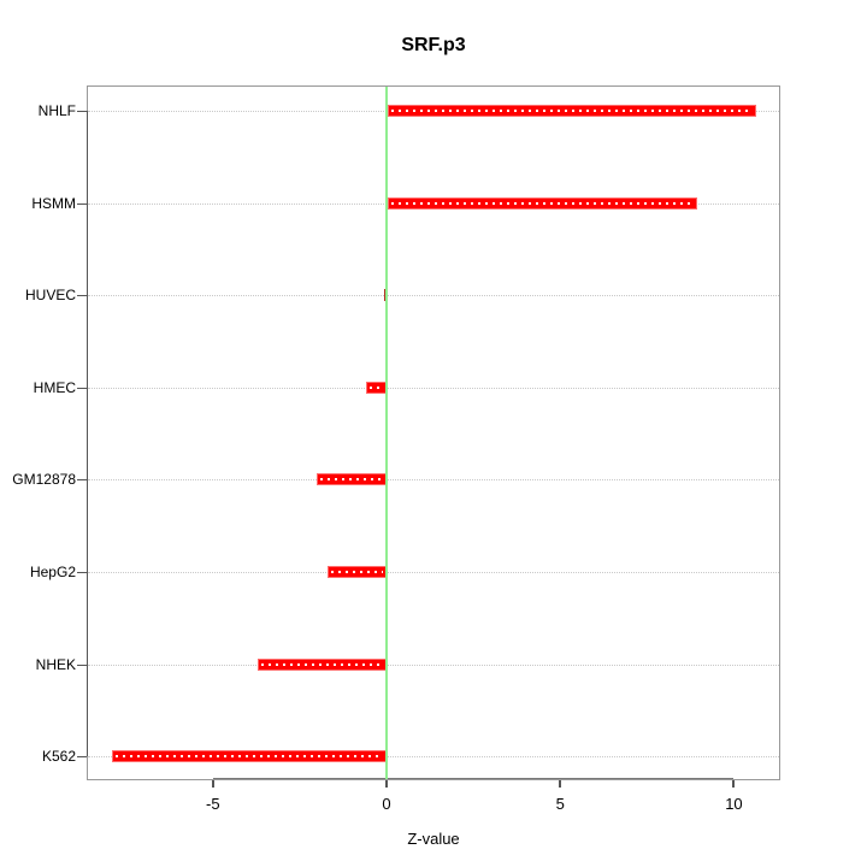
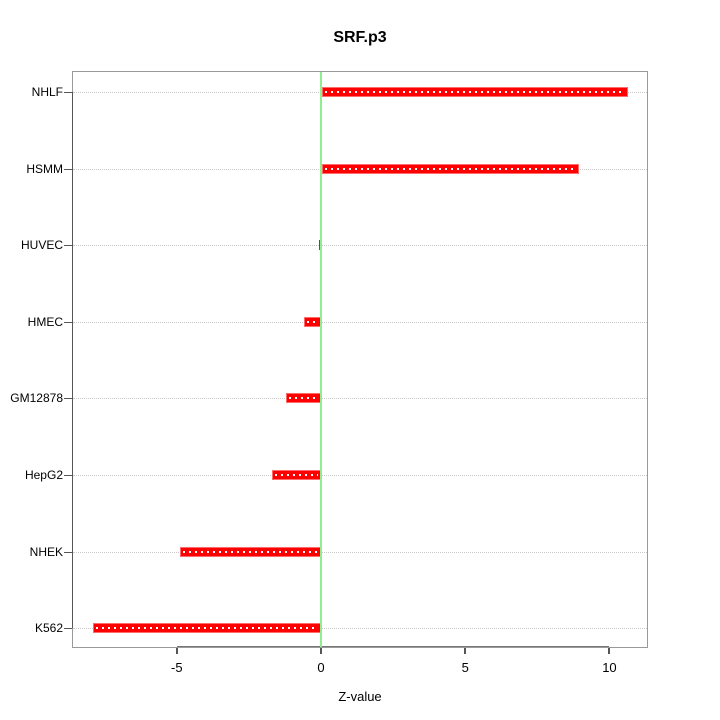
GM12878: -2.0 -> -1.2
NHEK: -3.7 -> -4.9
